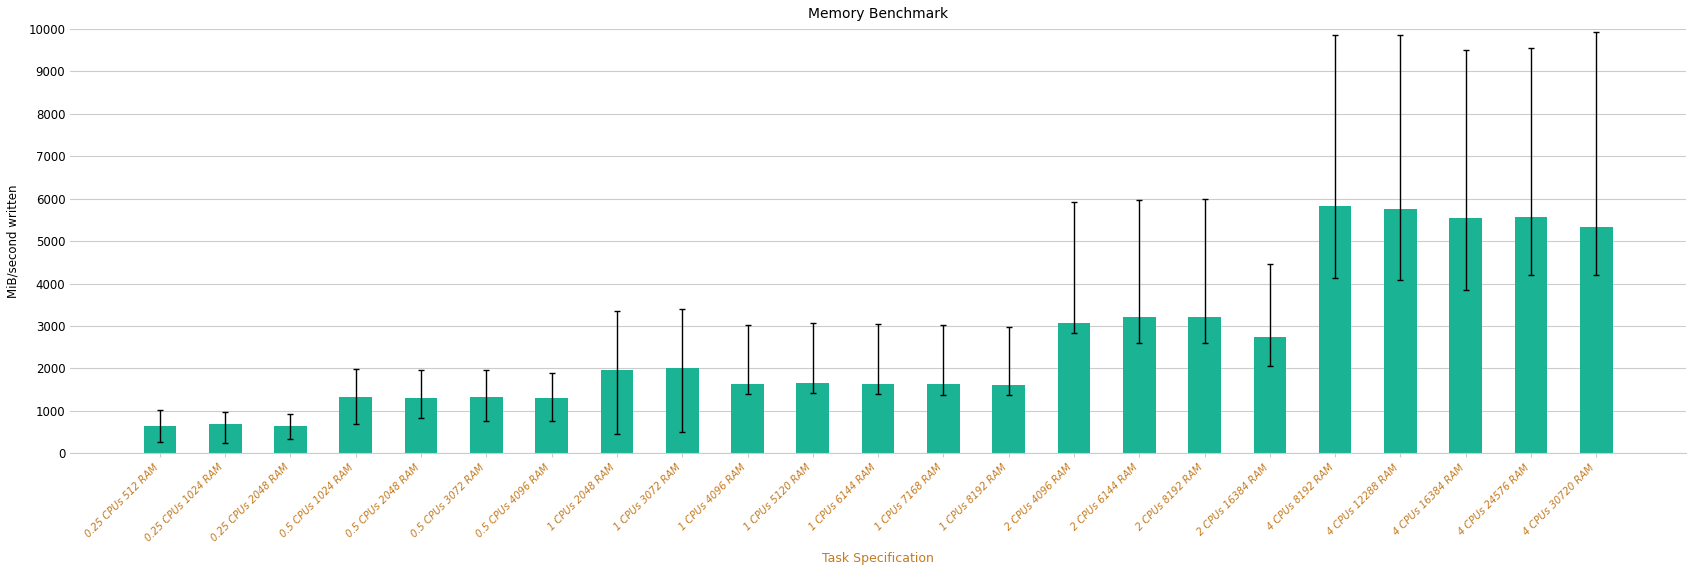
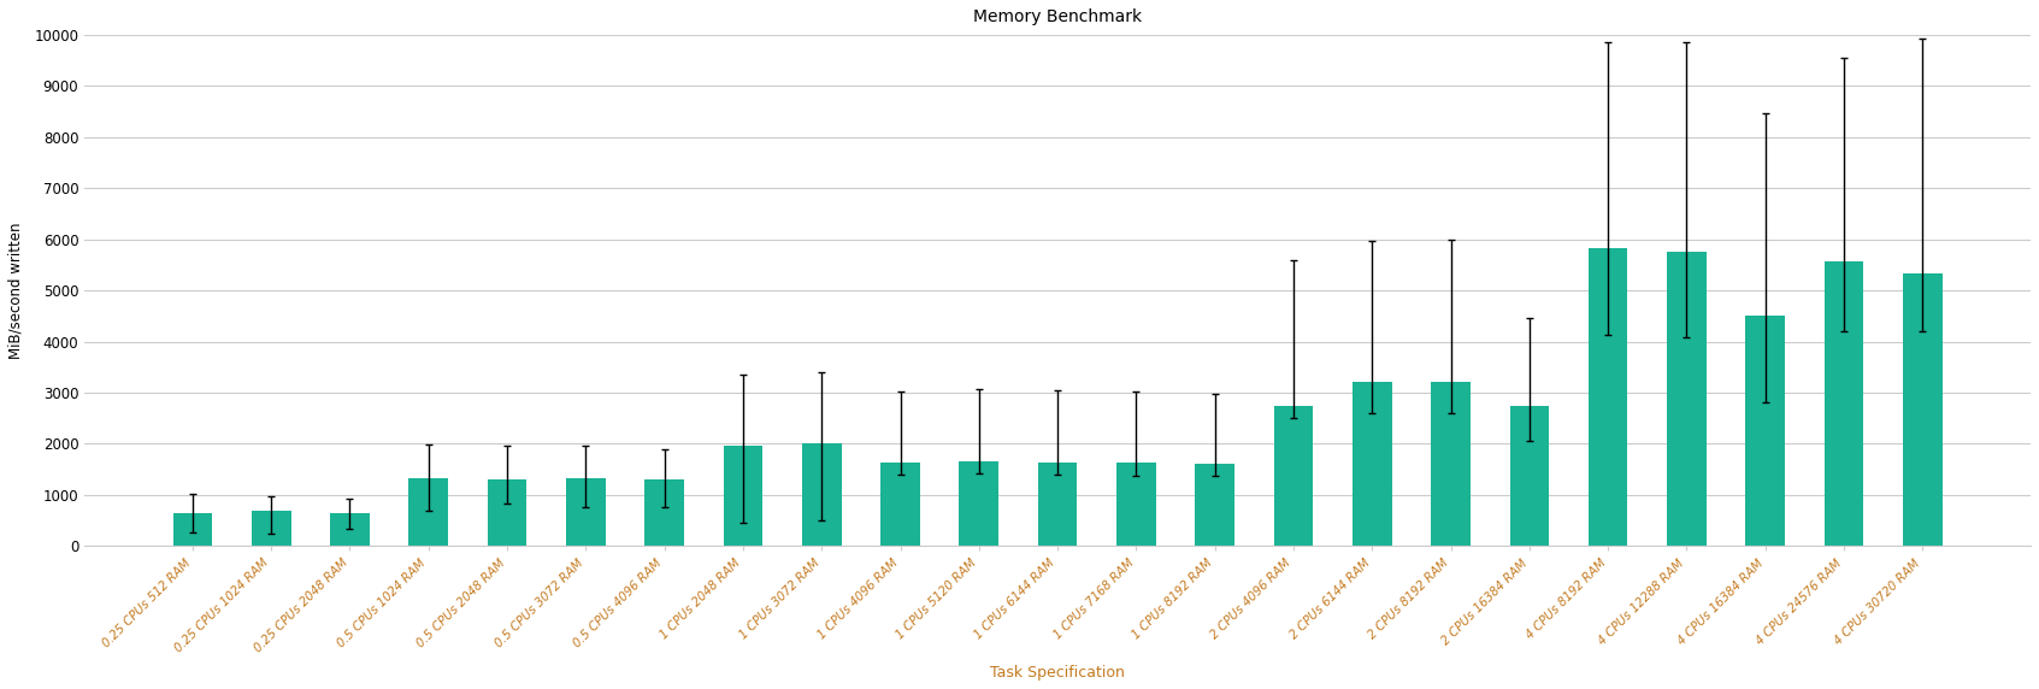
2 CPUs 4096 RAM: 3080 -> 2750
4 CPUs 16384 RAM: 5540 -> 4500
